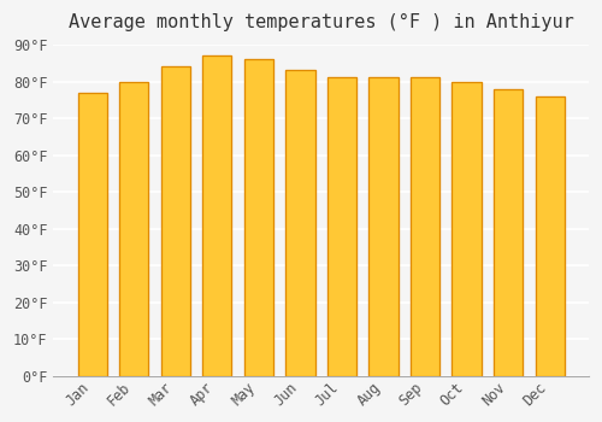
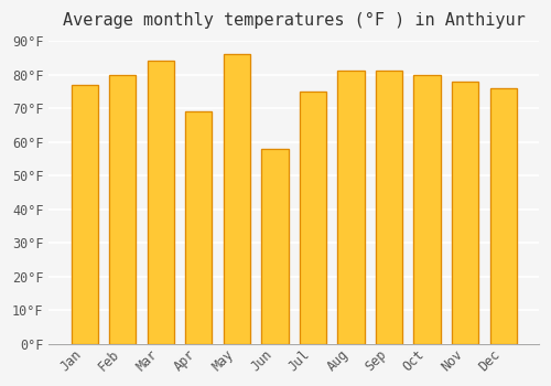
Apr: 87°F -> 69°F
Jun: 83°F -> 58°F
Jul: 81°F -> 75°F
